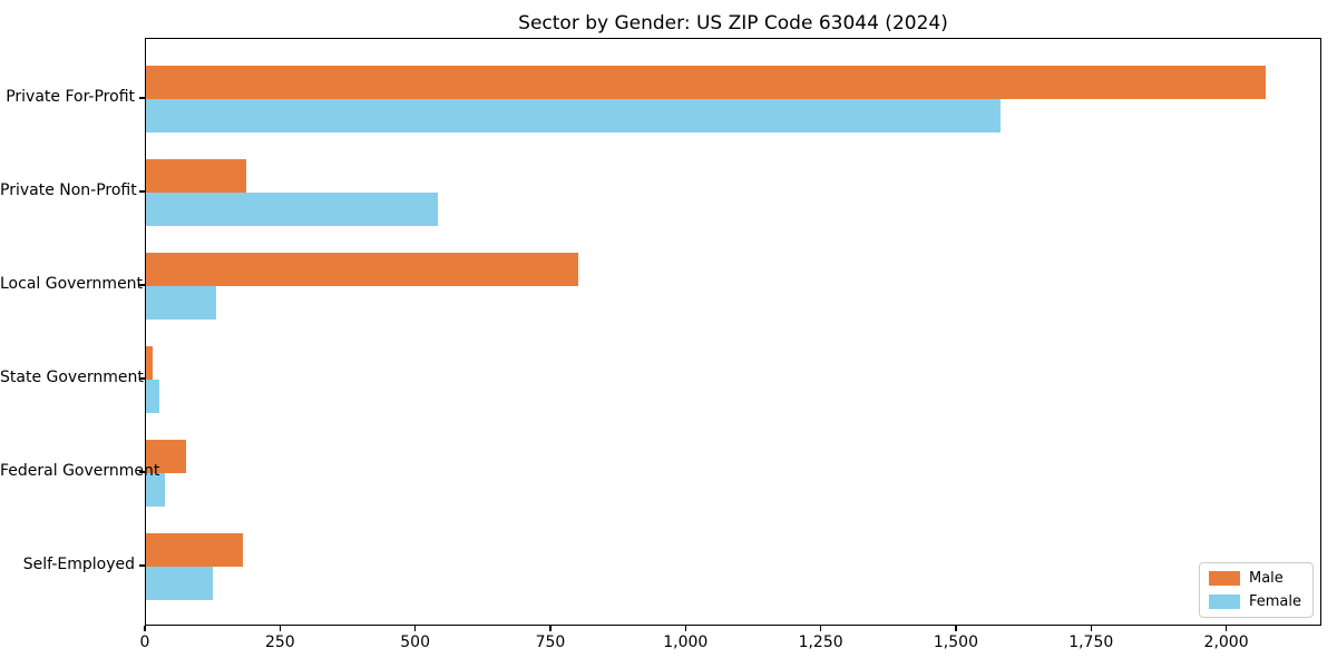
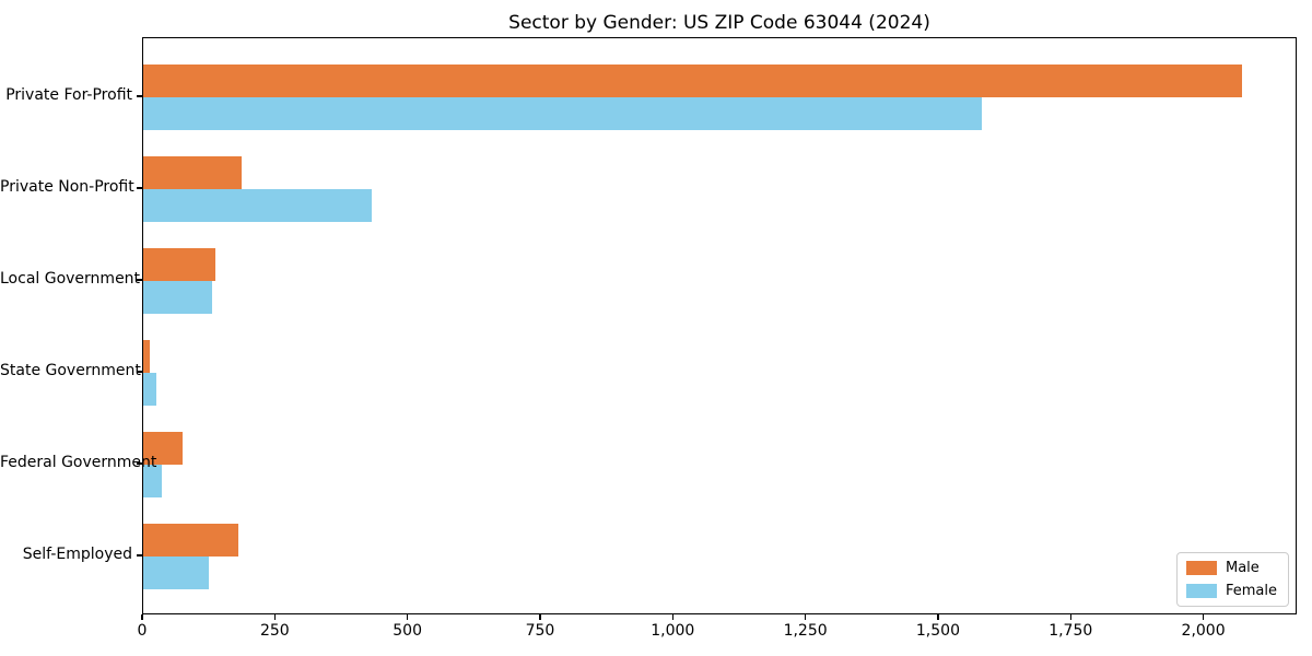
Female/Private Non-Profit: 540 -> 430
Male/Local Government: 800 -> 140
